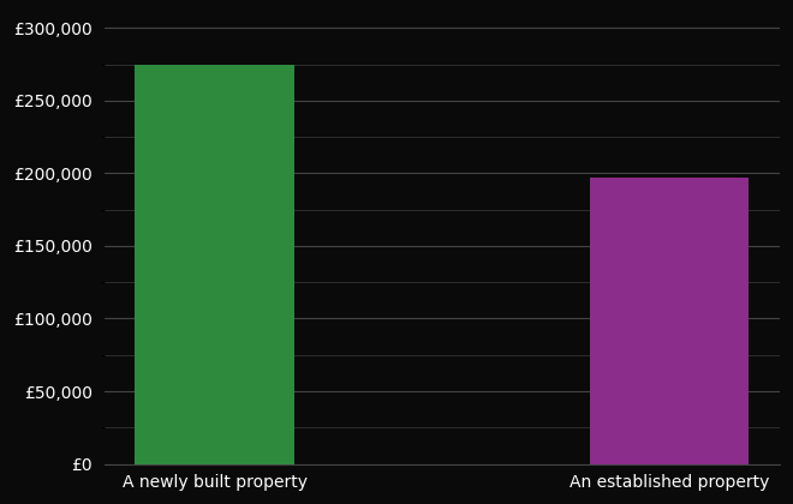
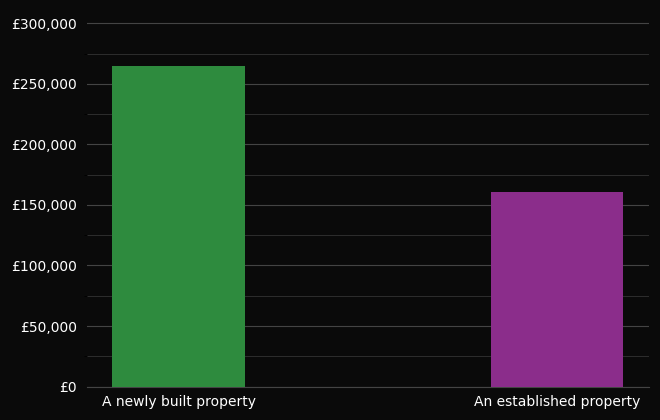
A newly built property: £275,000 -> £265,000
An established property: £197,000 -> £161,000
